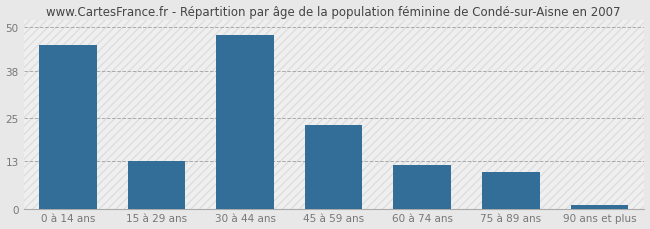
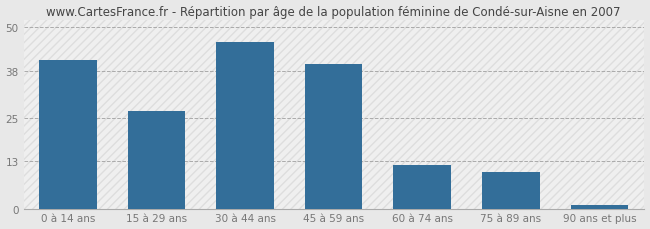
0 à 14 ans: 45 -> 41
15 à 29 ans: 13 -> 27
30 à 44 ans: 48 -> 46
45 à 59 ans: 23 -> 40
